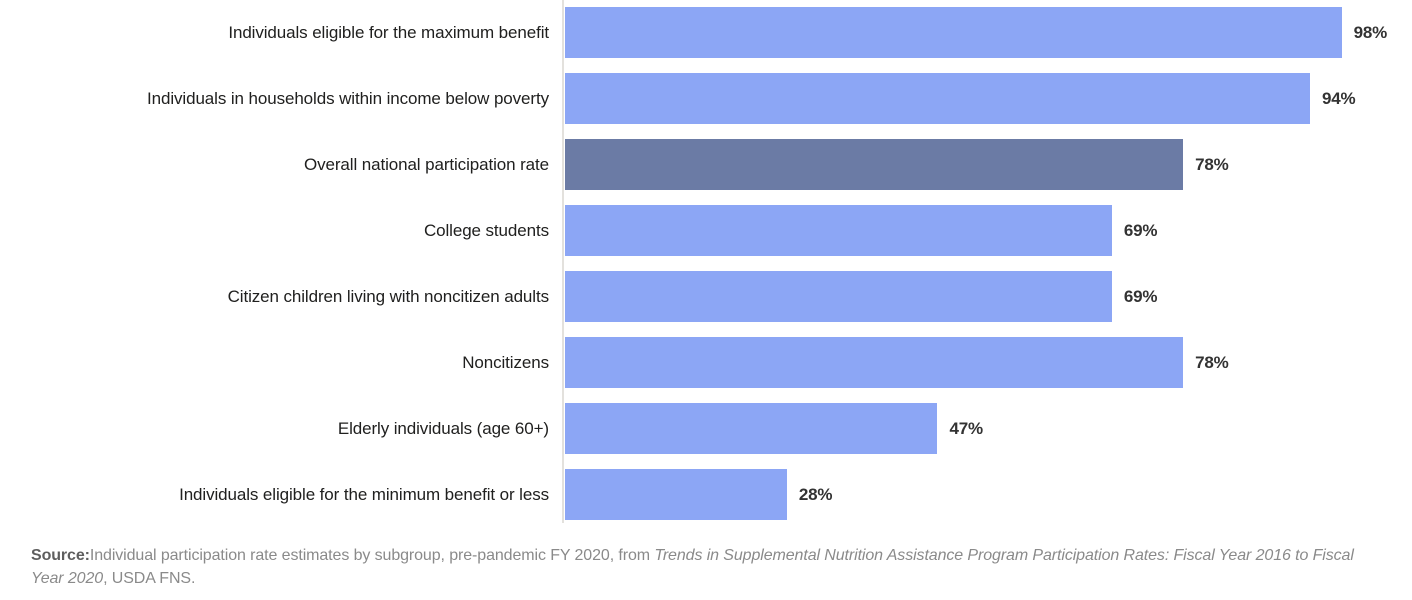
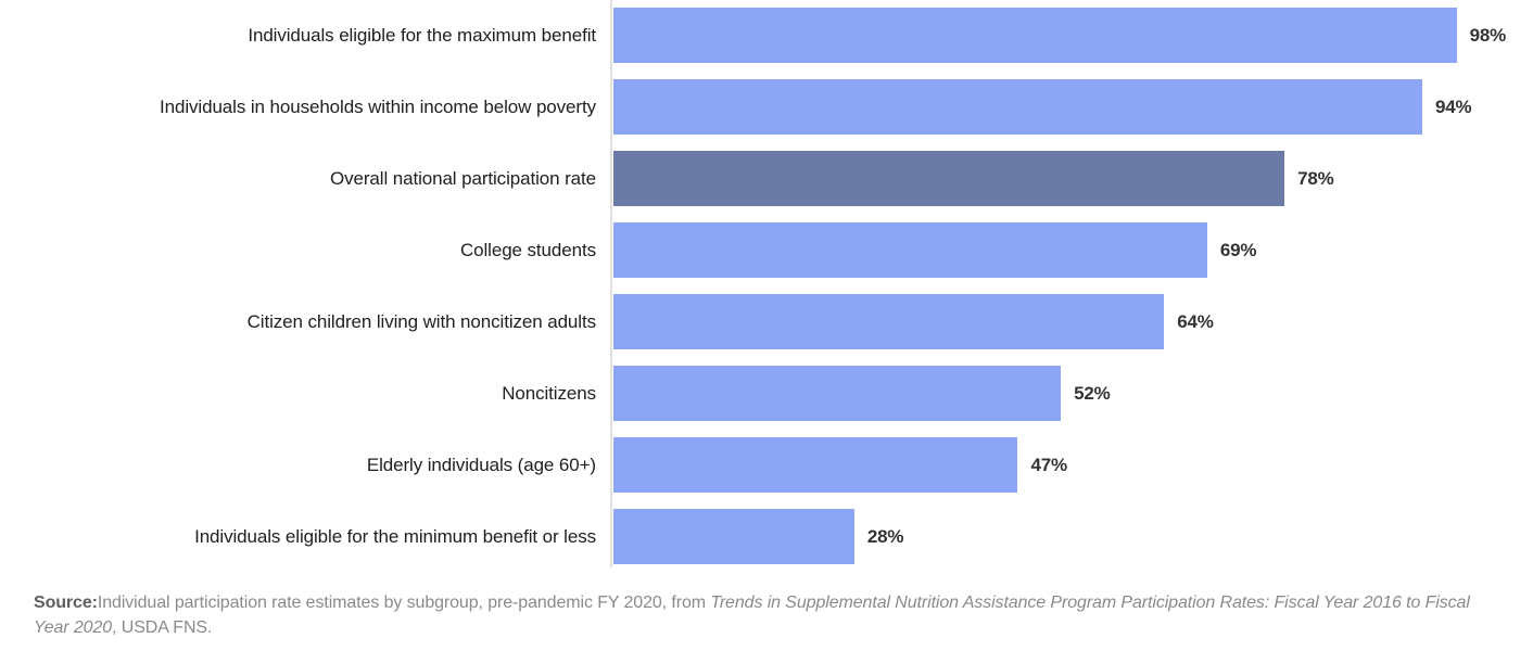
Citizen children living with noncitizen adults: 69% -> 64%
Noncitizens: 78% -> 52%
